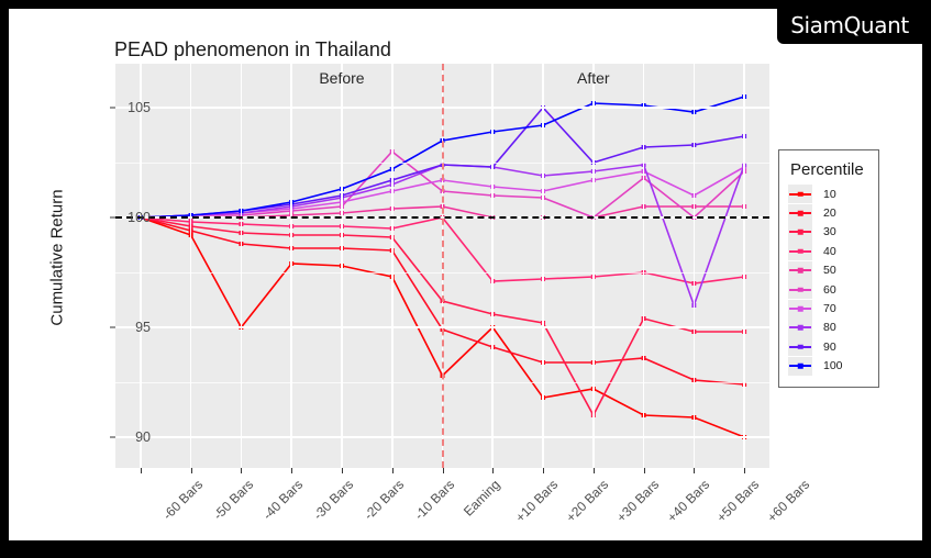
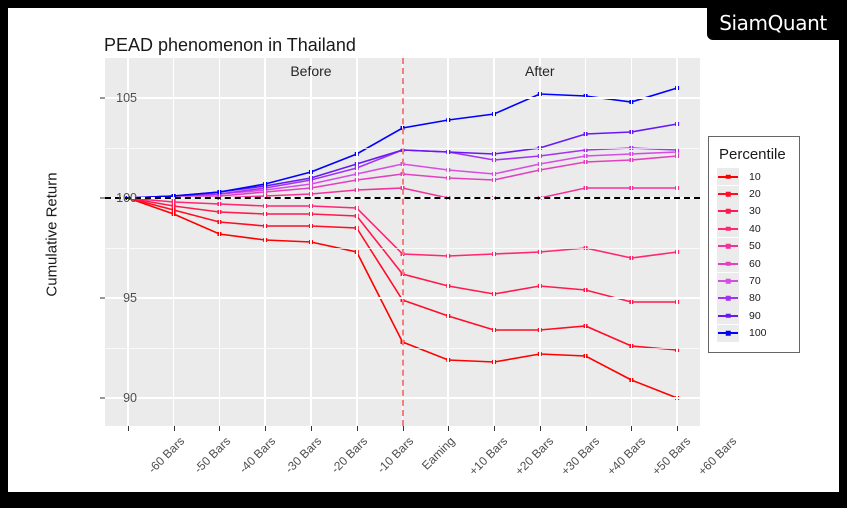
10/-40 Bars: 95 -> 98
60/-10 Bars: 103 -> 101
40/Eaming: 100 -> 97
10/+10 Bars: 95 -> 92
90/+20 Bars: 105 -> 102
30/+30 Bars: 91 -> 96
60/+30 Bars: 100 -> 101
10/+40 Bars: 91 -> 92
60/+50 Bars: 100 -> 102
70/+50 Bars: 101 -> 102
80/+50 Bars: 96 -> 102
